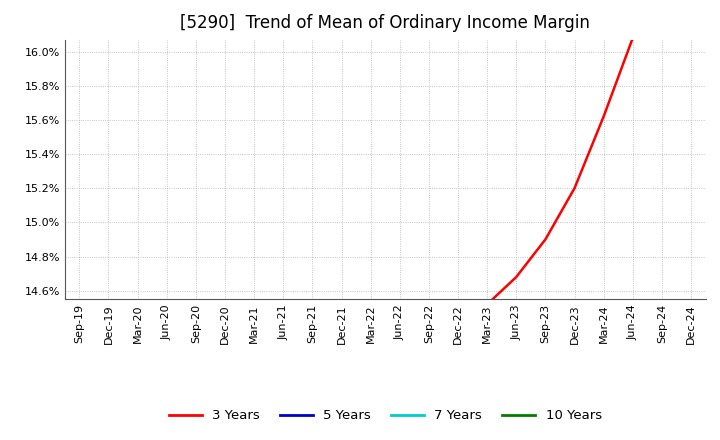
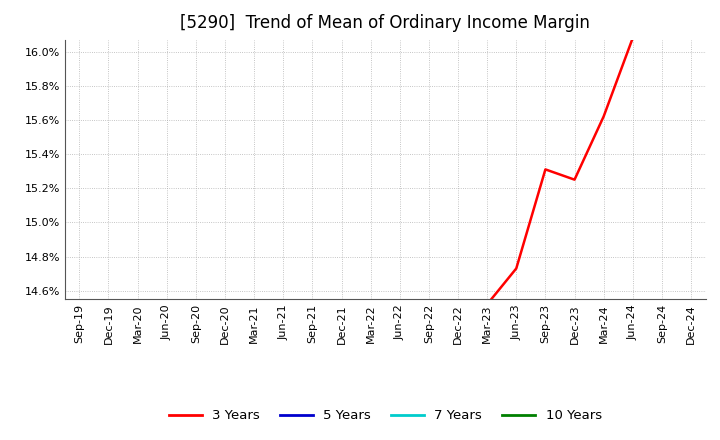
Jun-23: 14.68% -> 14.73%
Sep-23: 14.90% -> 15.31%
Dec-23: 15.20% -> 15.25%
